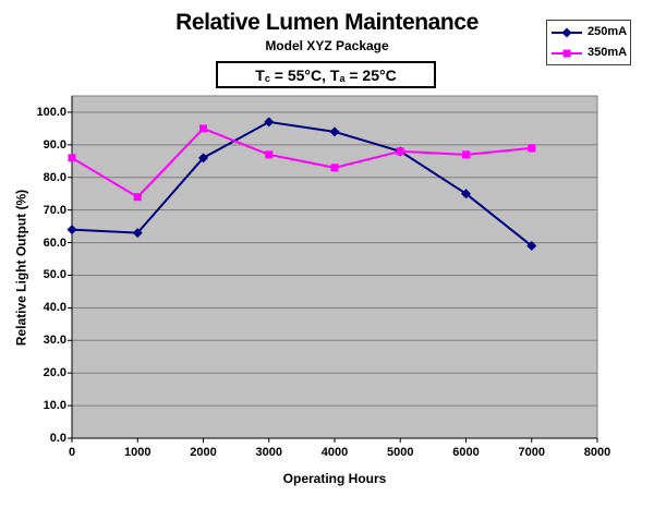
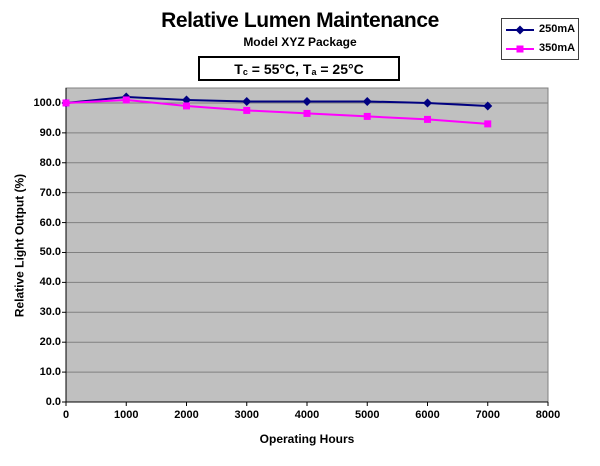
250mA/0: 64 -> 100
350mA/0: 86 -> 100
250mA/1000: 63 -> 102
350mA/1000: 74 -> 101
250mA/2000: 86 -> 101
350mA/2000: 95 -> 99
250mA/3000: 97 -> 100
350mA/3000: 87 -> 98
250mA/4000: 94 -> 100
350mA/4000: 83 -> 96
250mA/5000: 88 -> 100
350mA/5000: 88 -> 96
250mA/6000: 75 -> 100
350mA/6000: 87 -> 94
250mA/7000: 59 -> 99
350mA/7000: 89 -> 93
